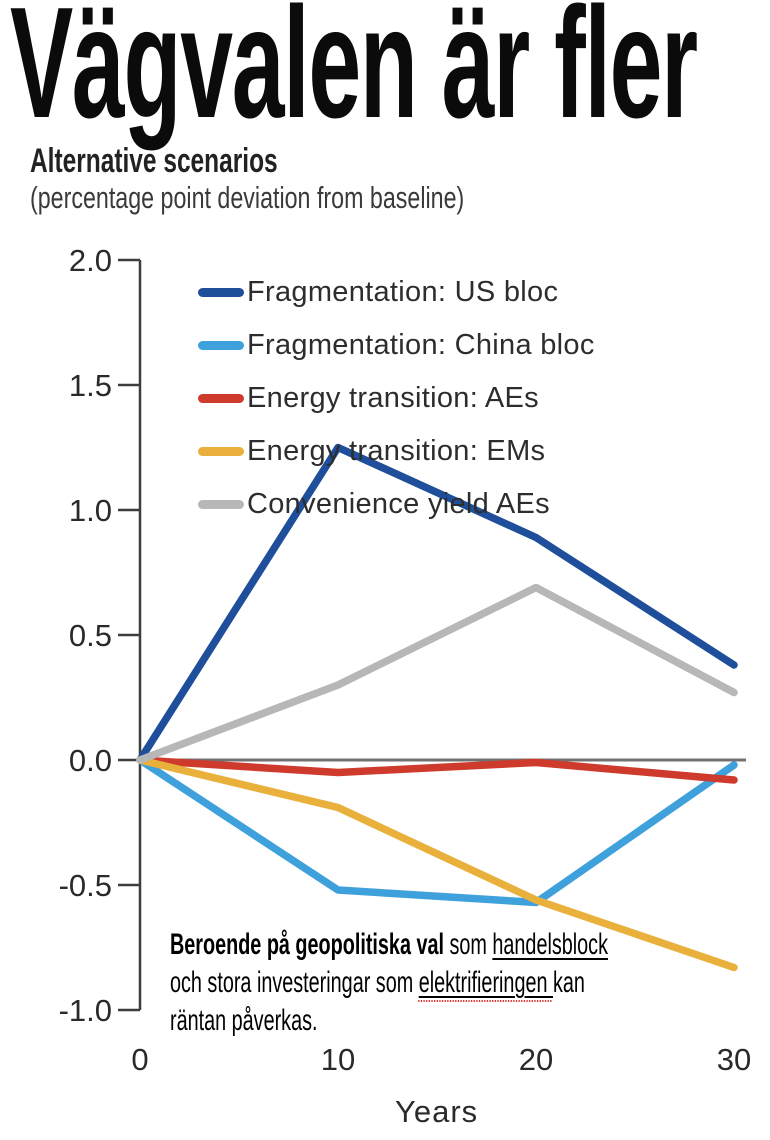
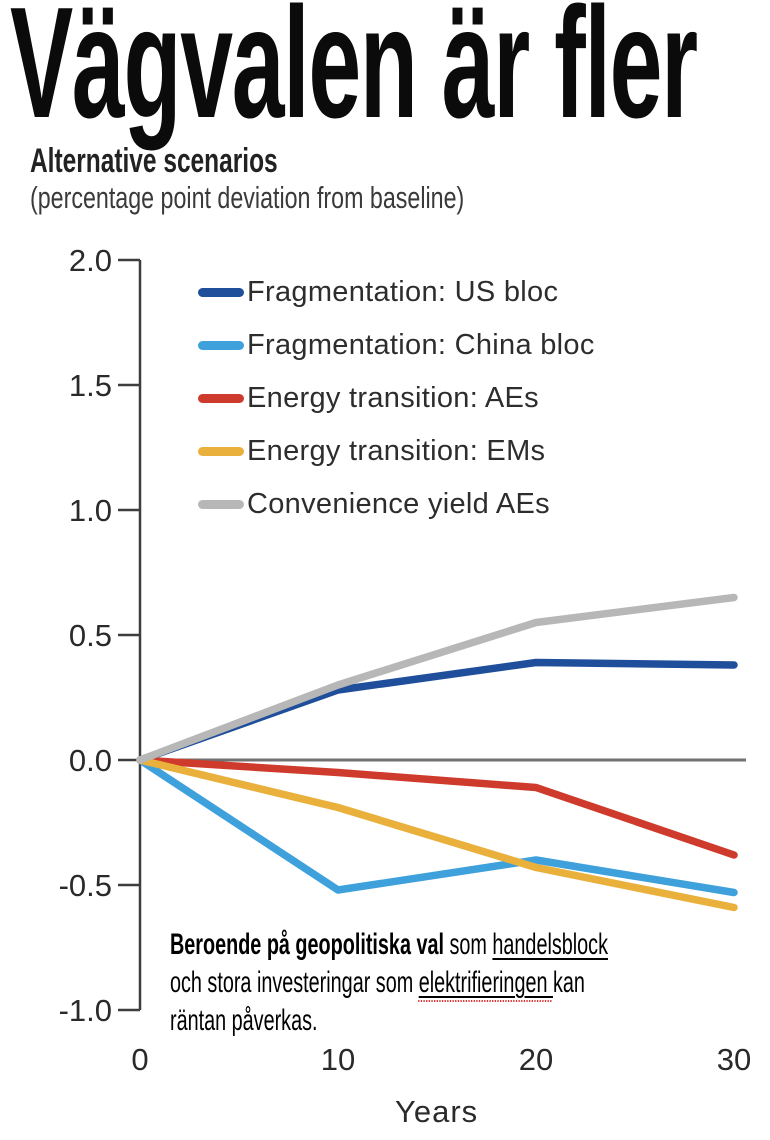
Fragmentation: US bloc/10: 1.25 -> 0.28
Fragmentation: US bloc/20: 0.89 -> 0.39
Fragmentation: China bloc/20: -0.57 -> -0.40
Energy transition: AEs/20: -0.01 -> -0.11
Energy transition: EMs/20: -0.56 -> -0.43
Convenience yield AEs/20: 0.69 -> 0.55
Fragmentation: China bloc/30: -0.02 -> -0.53
Energy transition: AEs/30: -0.08 -> -0.38
Energy transition: EMs/30: -0.83 -> -0.59
Convenience yield AEs/30: 0.27 -> 0.65
